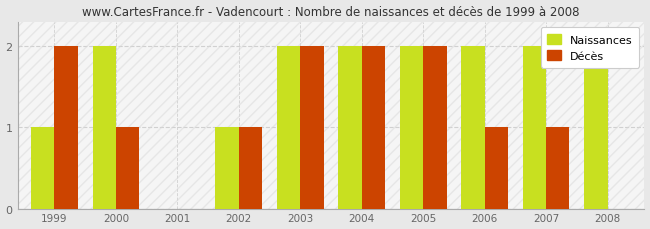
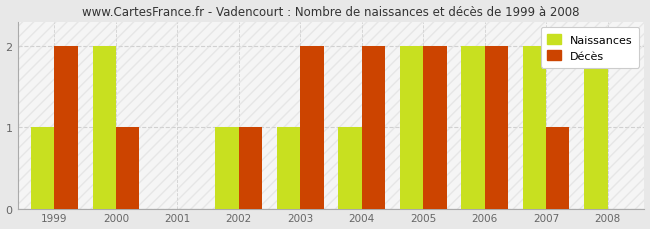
Naissances/2003: 2 -> 1
Naissances/2004: 2 -> 1
Décès/2006: 1 -> 2
